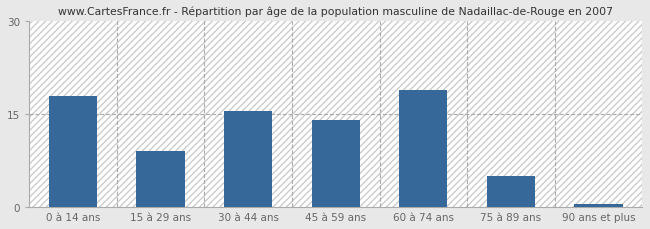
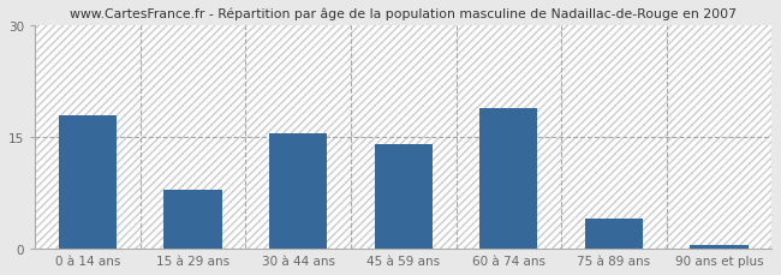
15 à 29 ans: 9.0 -> 8.0
75 à 89 ans: 5.0 -> 4.0
